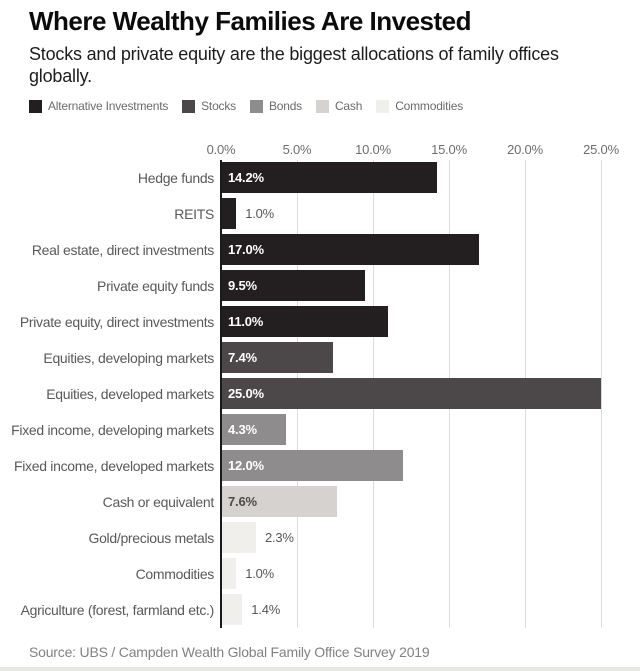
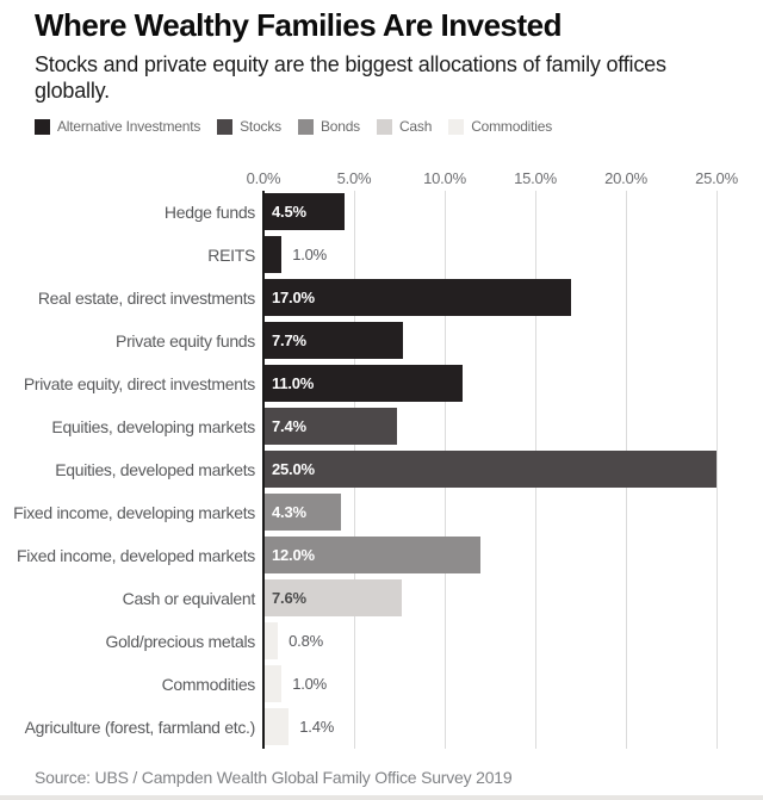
Hedge funds: 14.2% -> 4.5%
Private equity funds: 9.5% -> 7.7%
Gold/precious metals: 2.3% -> 0.8%
